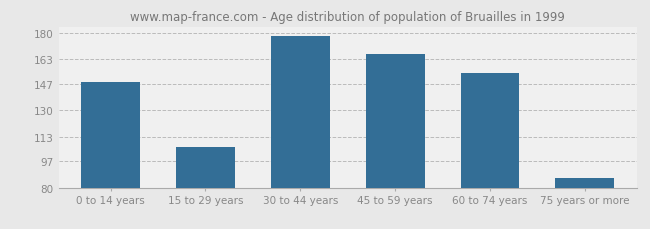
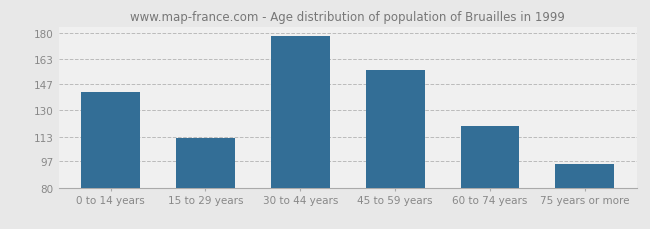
0 to 14 years: 148 -> 142
15 to 29 years: 106 -> 112
45 to 59 years: 166 -> 156
60 to 74 years: 154 -> 120
75 years or more: 86 -> 95
